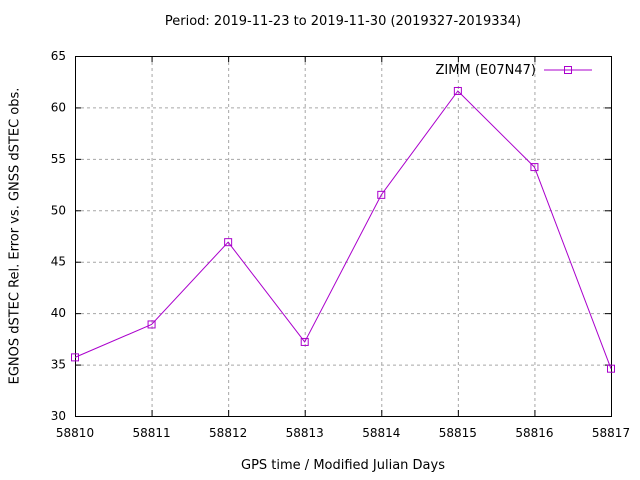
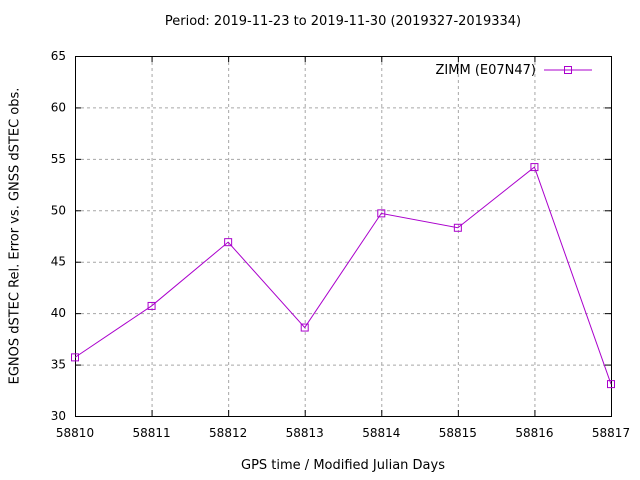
58811: 38.9 -> 40.7
58813: 37.2 -> 38.6
58814: 51.5 -> 49.7
58815: 61.6 -> 48.3
58817: 34.6 -> 33.1
